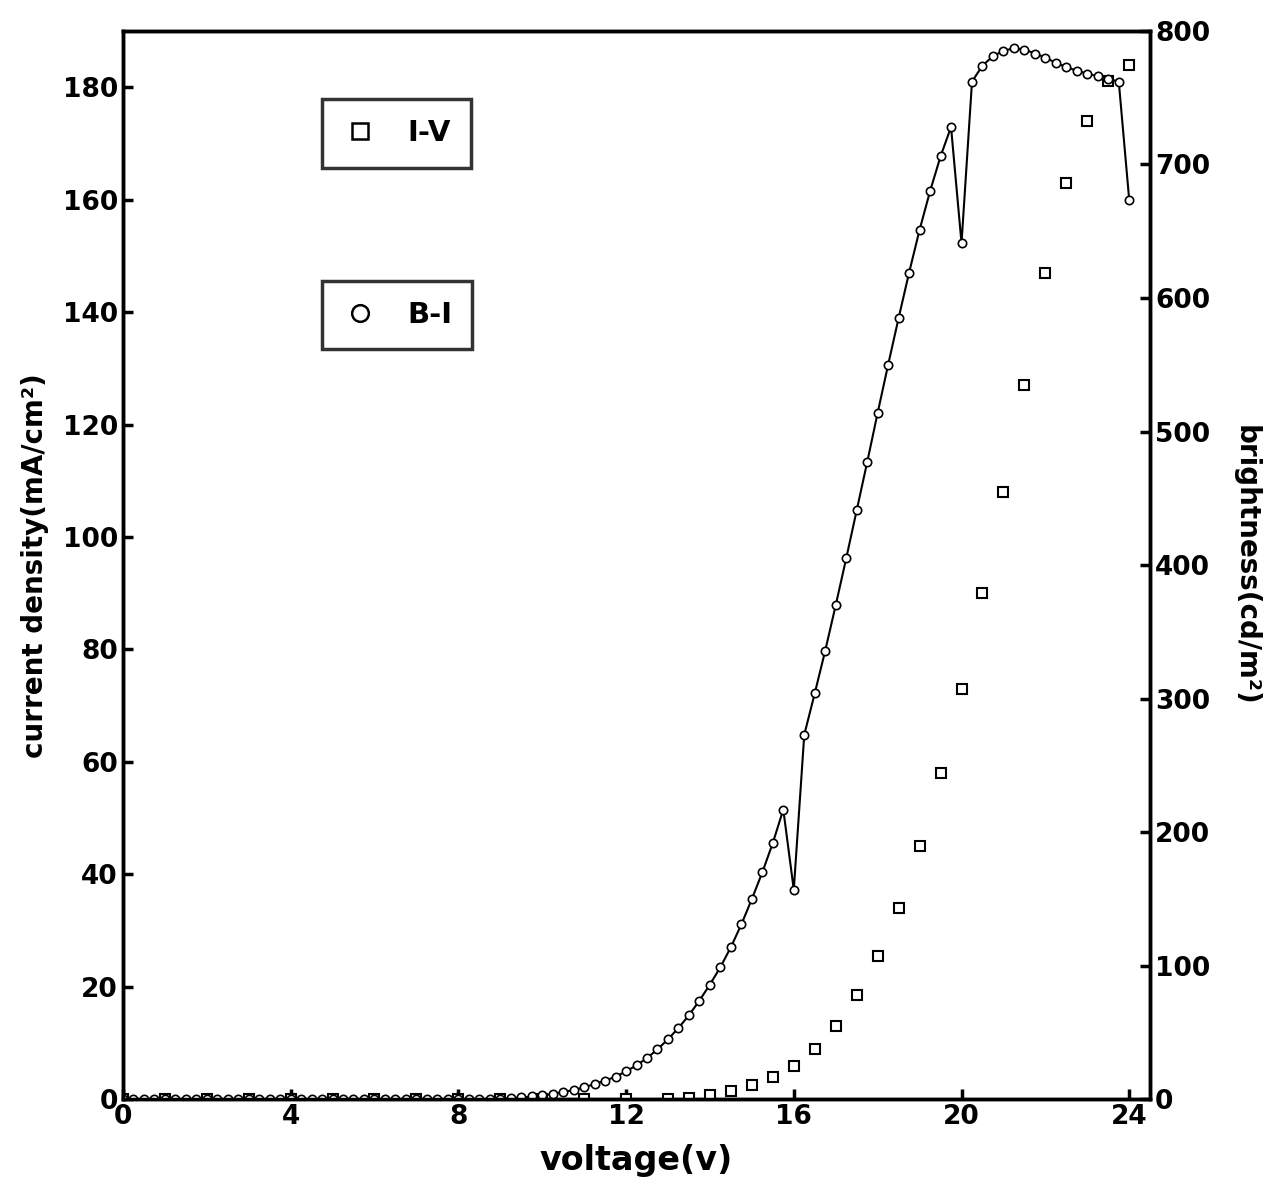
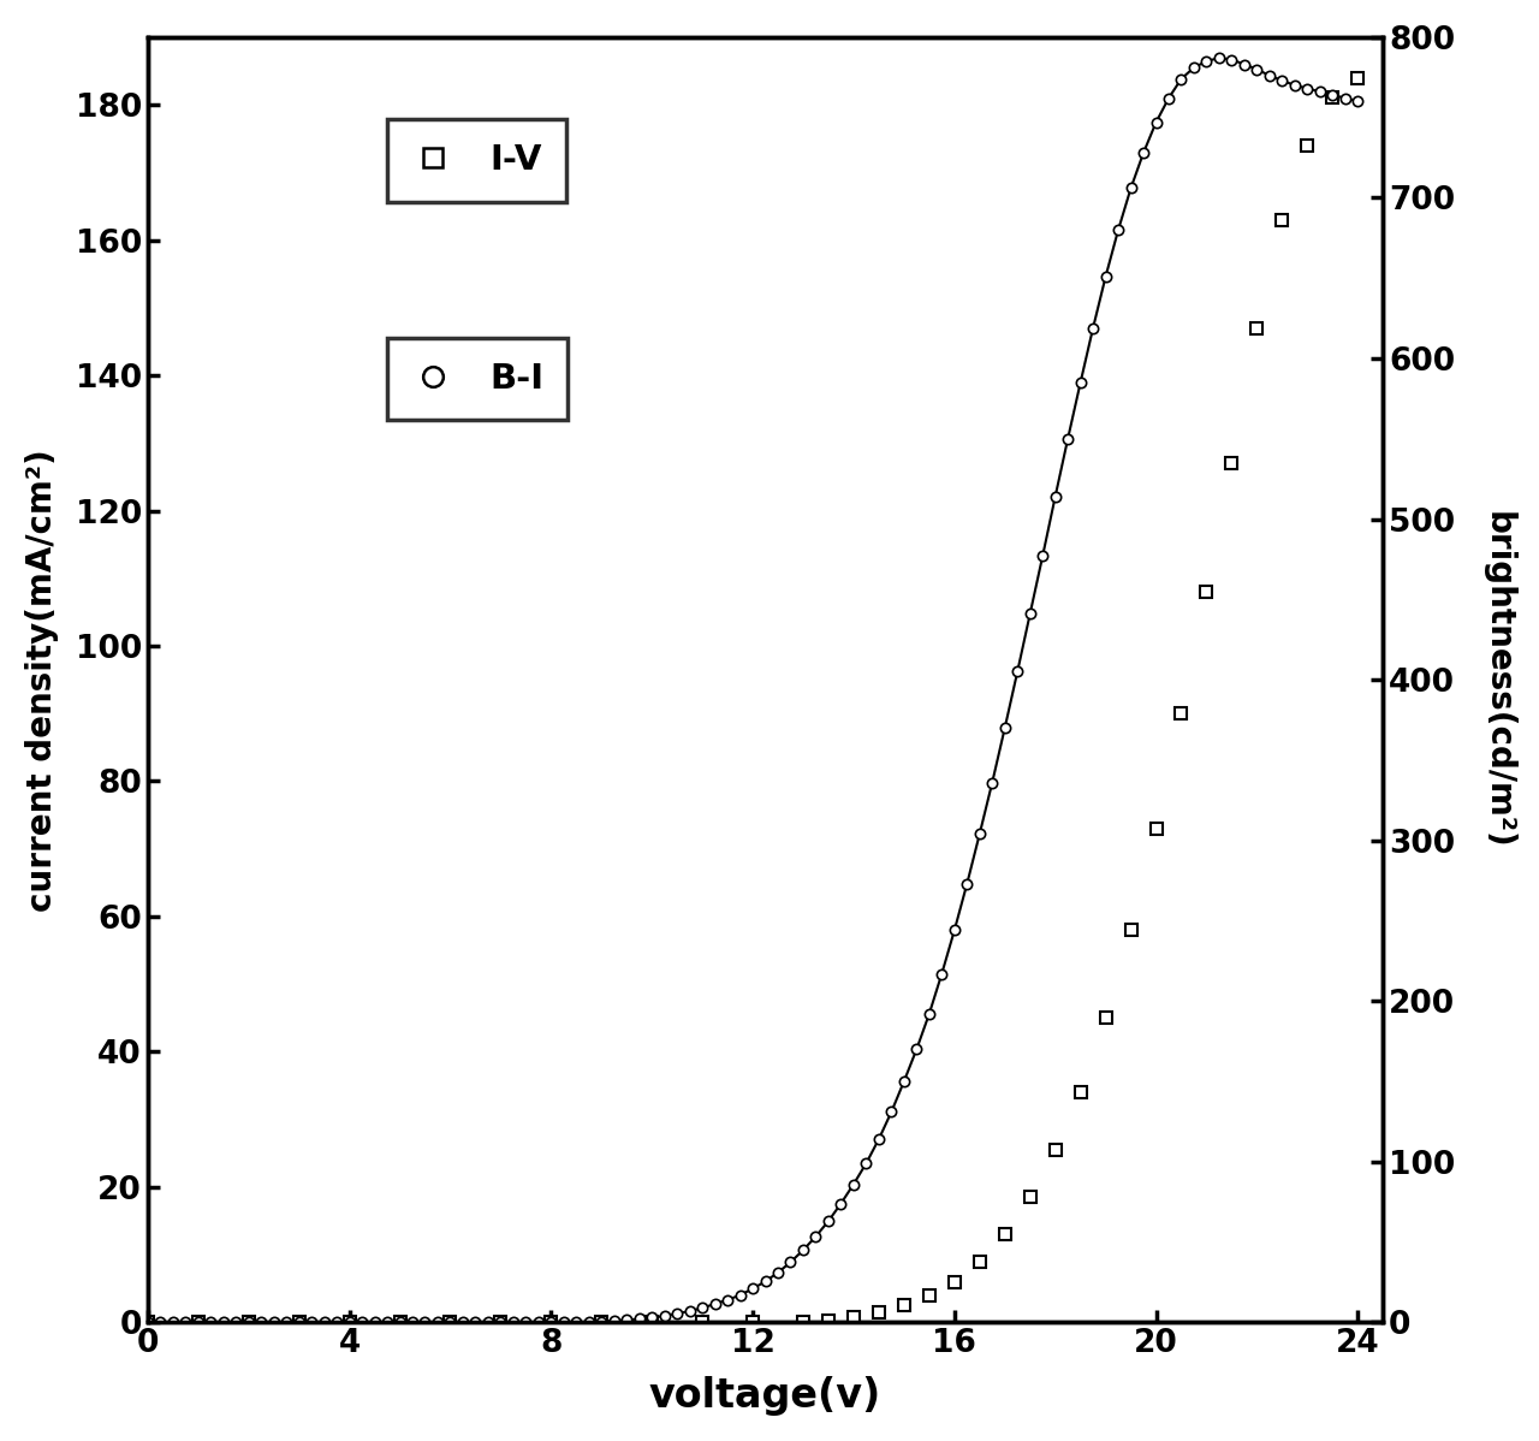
B-I/16: 157 -> 244
B-I/20: 641 -> 747
B-I/24: 673 -> 760
